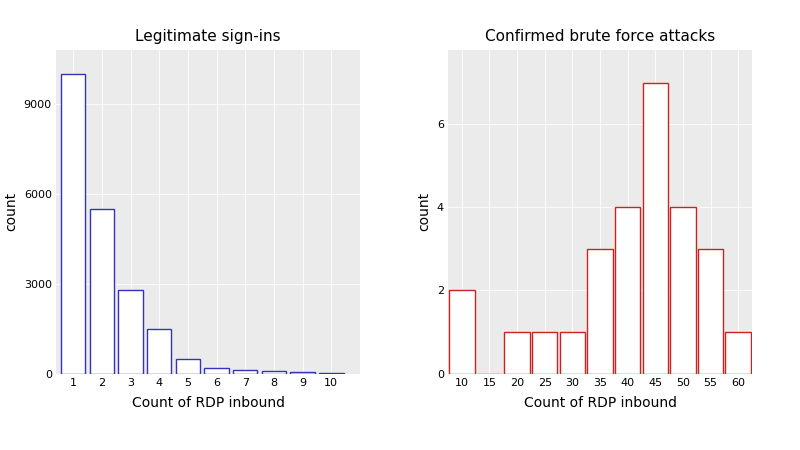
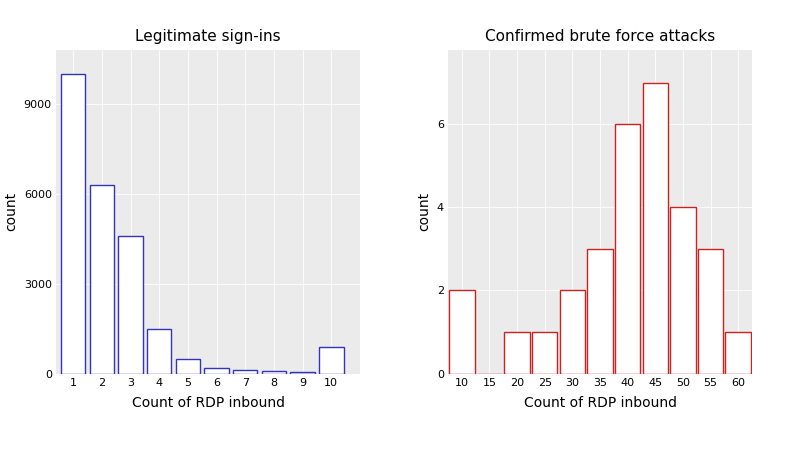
Legitimate sign-ins/2: 5500 -> 6300
Legitimate sign-ins/3: 2800 -> 4600
Legitimate sign-ins/10: 30 -> 900
Confirmed brute force attacks/30: 1 -> 2
Confirmed brute force attacks/40: 4 -> 6
